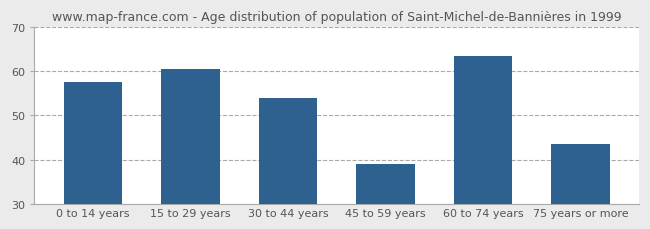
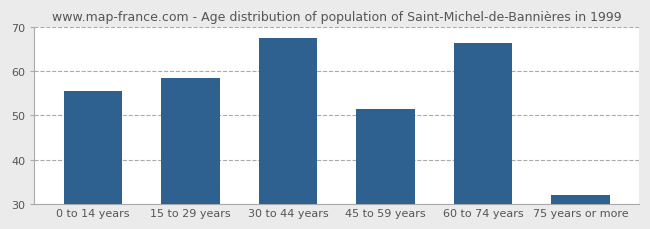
0 to 14 years: 57.5 -> 55.5
15 to 29 years: 60.5 -> 58.5
30 to 44 years: 54.0 -> 67.5
45 to 59 years: 39.0 -> 51.5
60 to 74 years: 63.5 -> 66.5
75 years or more: 43.5 -> 32.0
